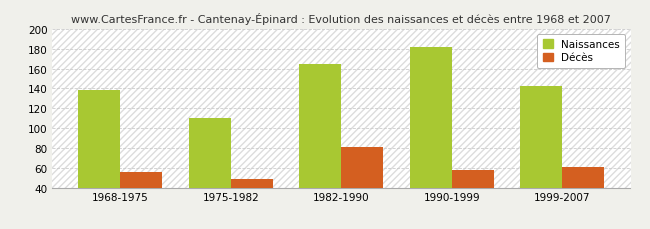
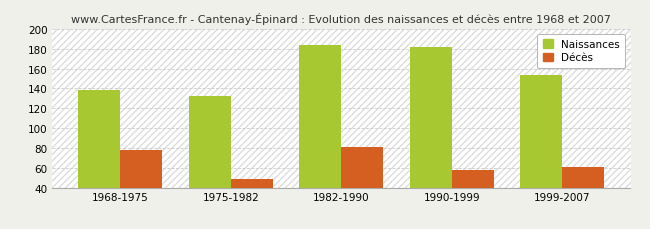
Décès/1968-1975: 56 -> 78
Naissances/1975-1982: 110 -> 132
Naissances/1982-1990: 165 -> 184
Naissances/1999-2007: 142 -> 154
